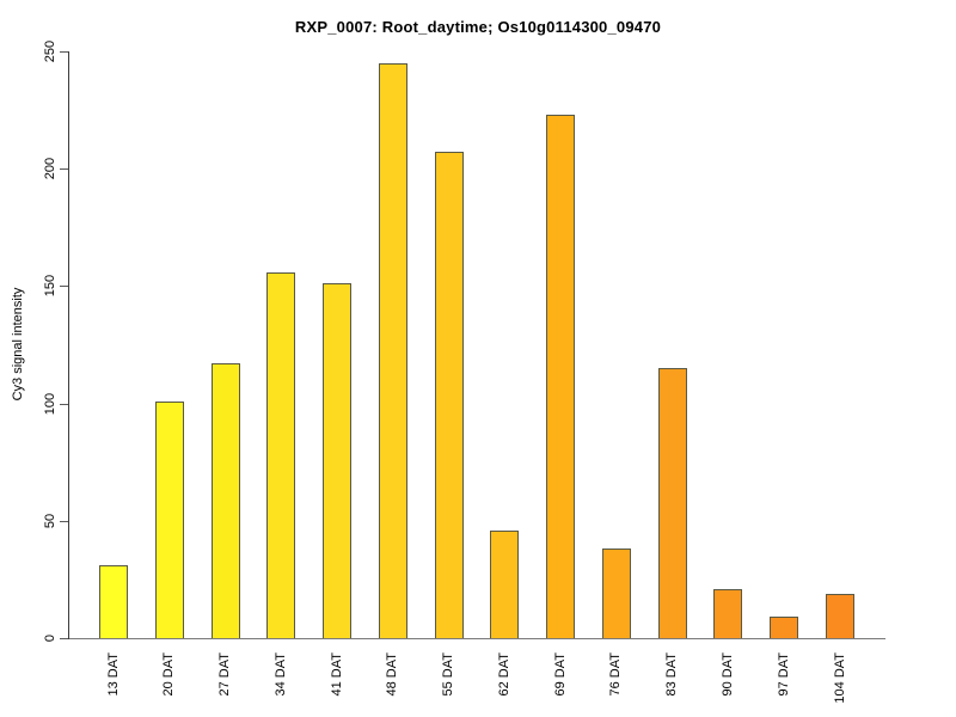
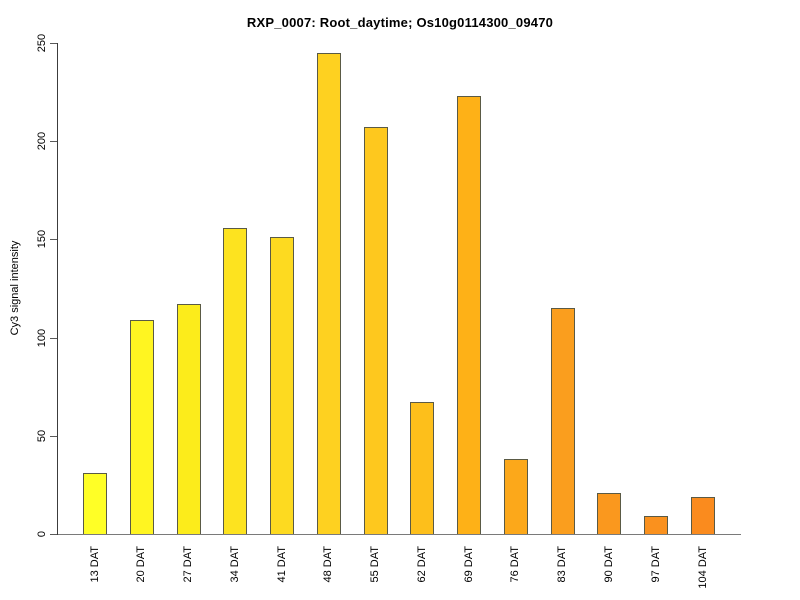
20 DAT: 101 -> 109
62 DAT: 46 -> 67
